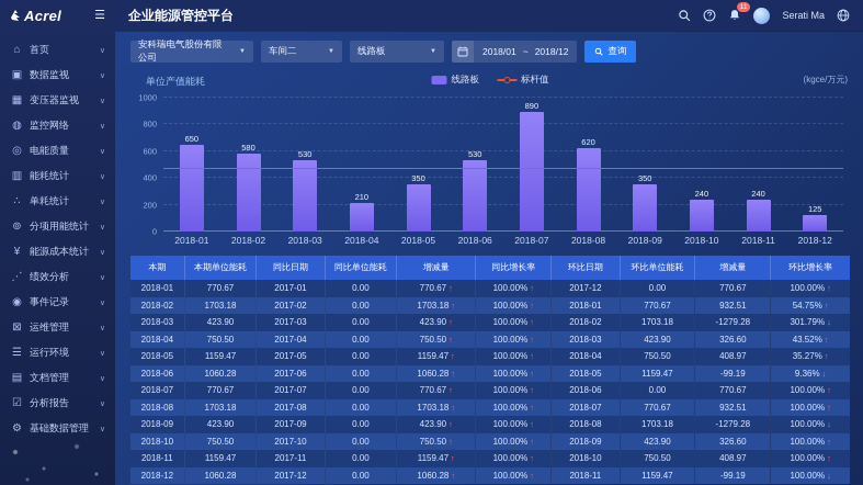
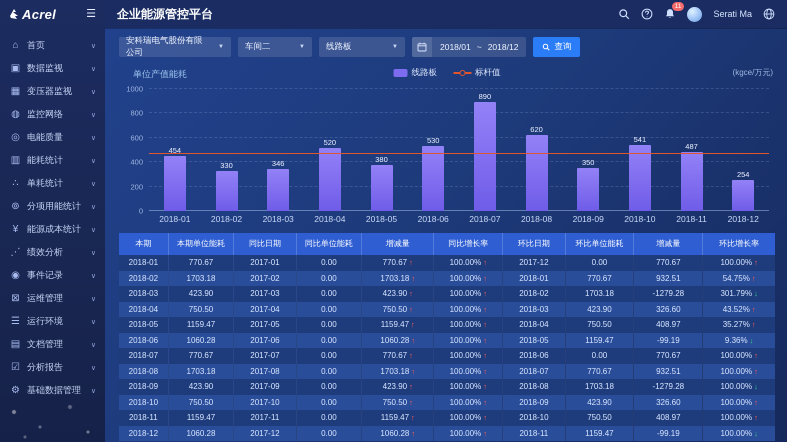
2018-01: 650 -> 454
2018-02: 580 -> 330
2018-03: 530 -> 346
2018-04: 210 -> 520
2018-05: 350 -> 380
2018-10: 240 -> 541
2018-11: 240 -> 487
2018-12: 125 -> 254
